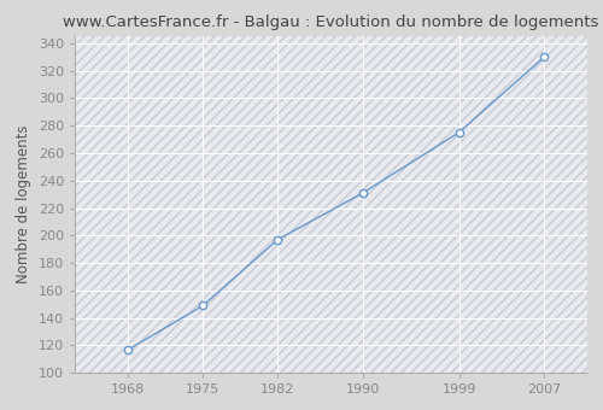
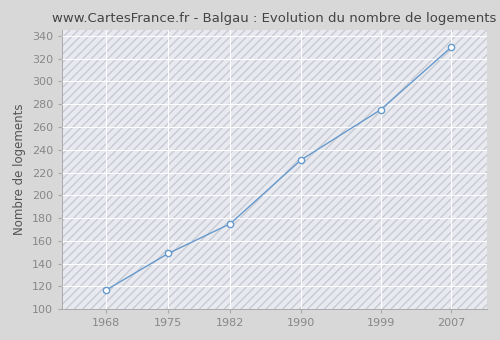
1982: 197 -> 175
